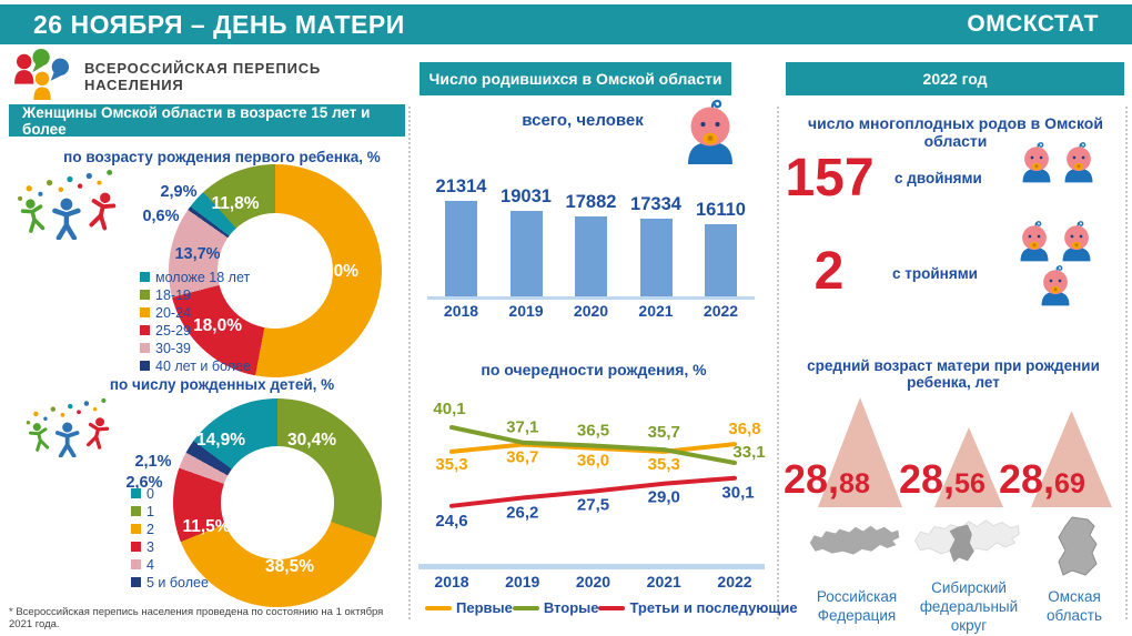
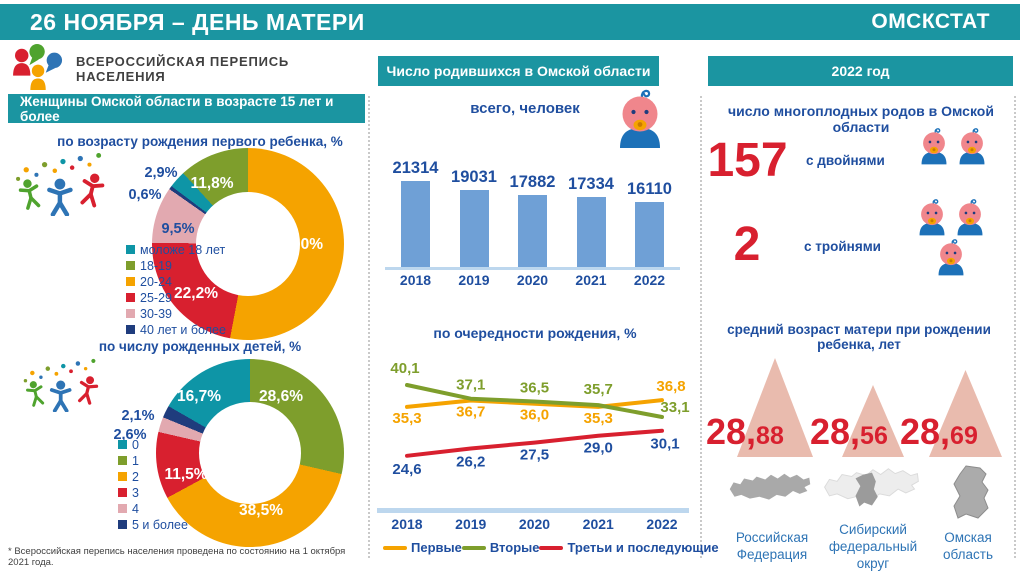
по возрасту рождения первого ребенка, %/25-29: 18,0% -> 22,2%
по возрасту рождения первого ребенка, %/30-39: 13,7% -> 9,5%
по числу рожденных детей, %/0: 14,9% -> 16,7%
по числу рожденных детей, %/1: 30,4% -> 28,6%
